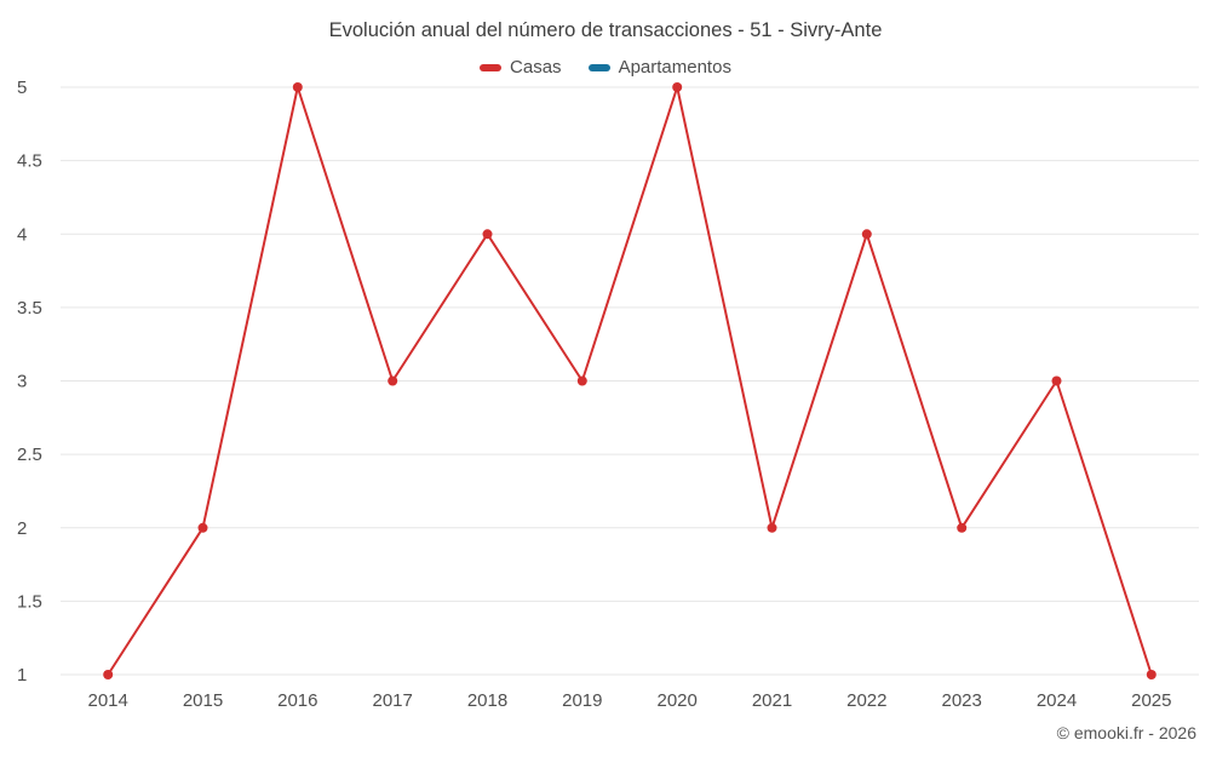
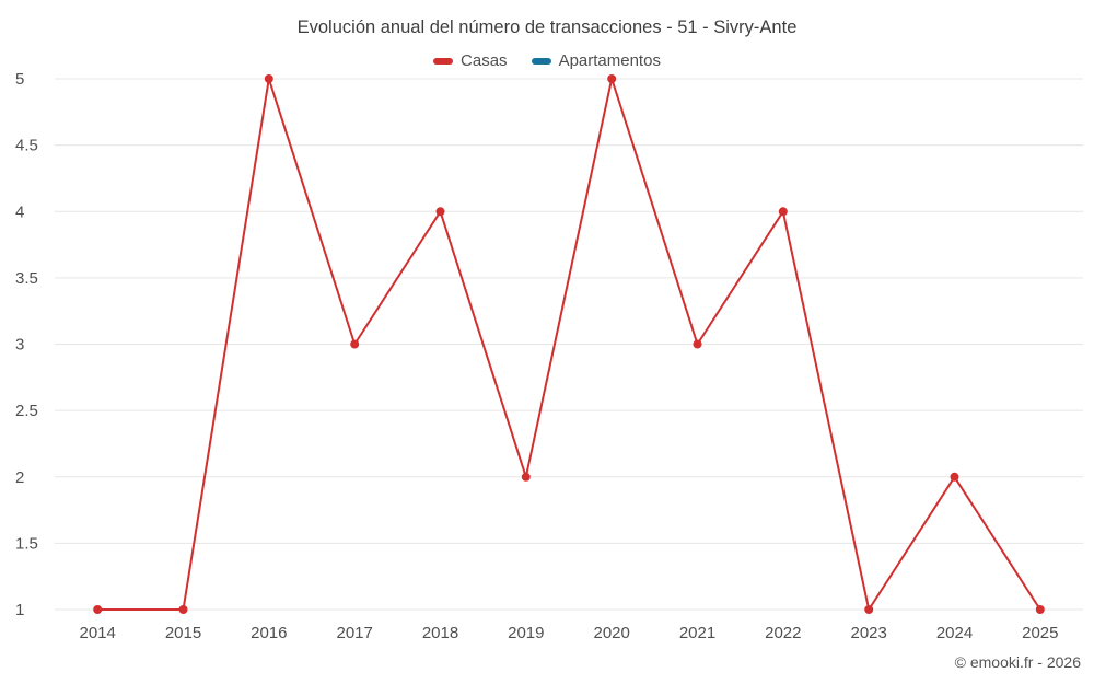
2015: 2 -> 1
2019: 3 -> 2
2021: 2 -> 3
2023: 2 -> 1
2024: 3 -> 2
